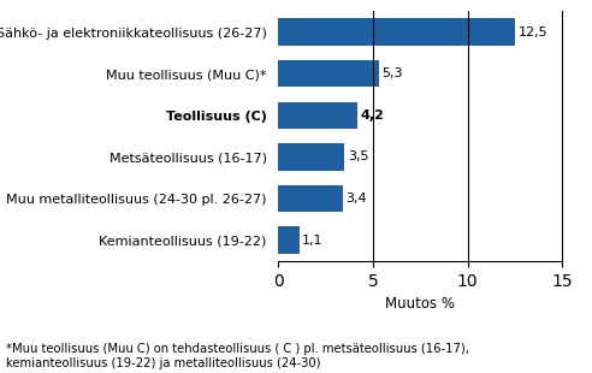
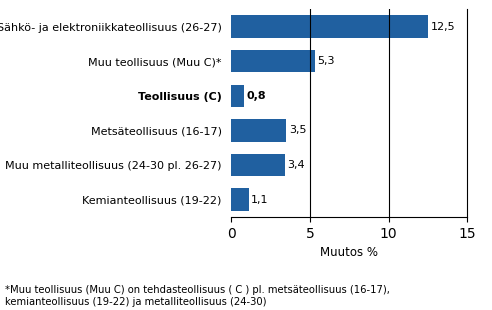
Teollisuus (C): 4,2 -> 0,8
